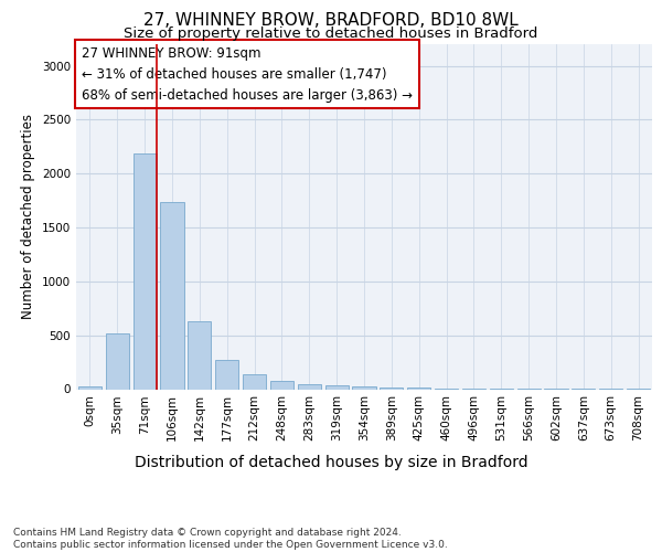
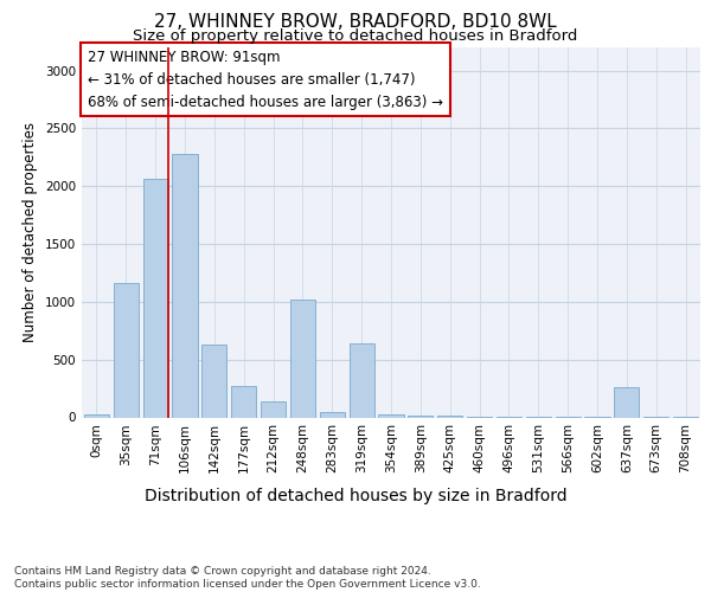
35sqm: 520 -> 1160
71sqm: 2190 -> 2060
106sqm: 1740 -> 2280
248sqm: 80 -> 1020
319sqm: 40 -> 640
637sqm: 0 -> 260
